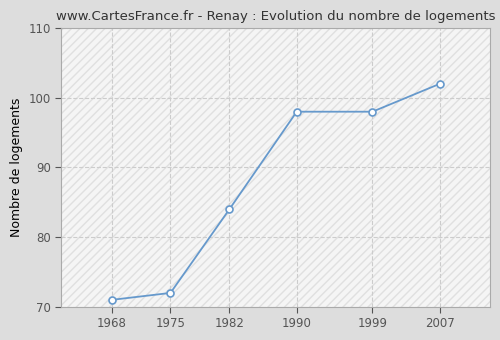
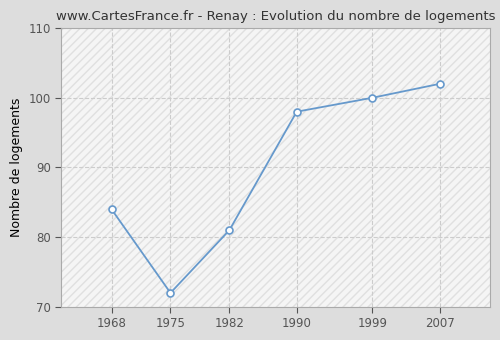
1968: 71 -> 84
1982: 84 -> 81
1999: 98 -> 100
